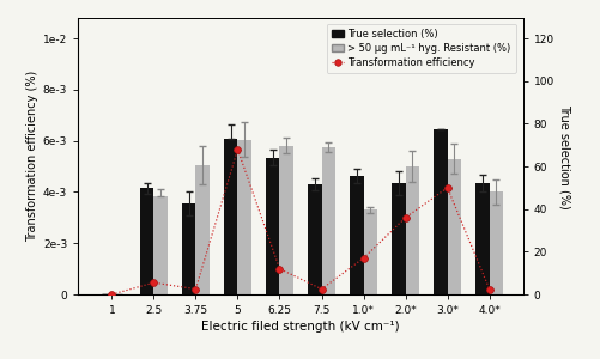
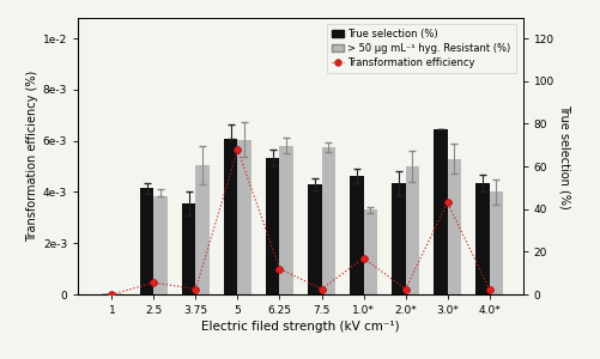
Transformation efficiency/2.0*: 36 -> 2
Transformation efficiency/3.0*: 50 -> 43
